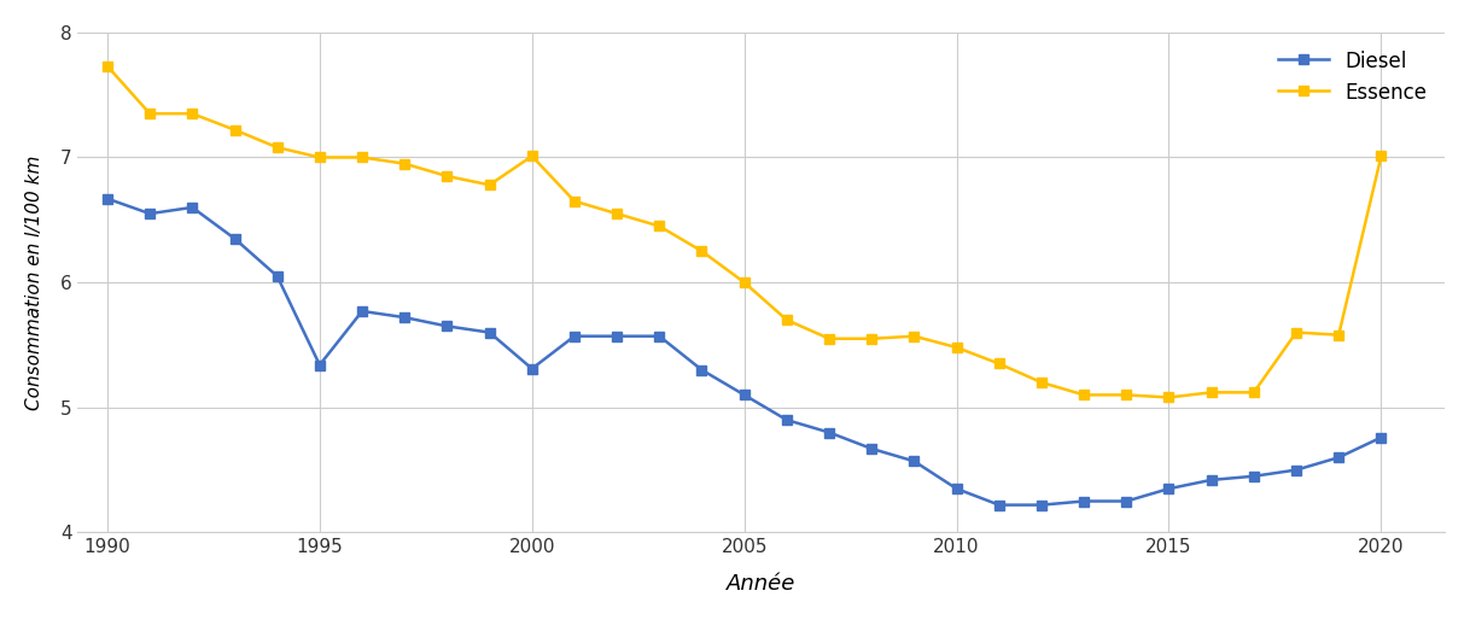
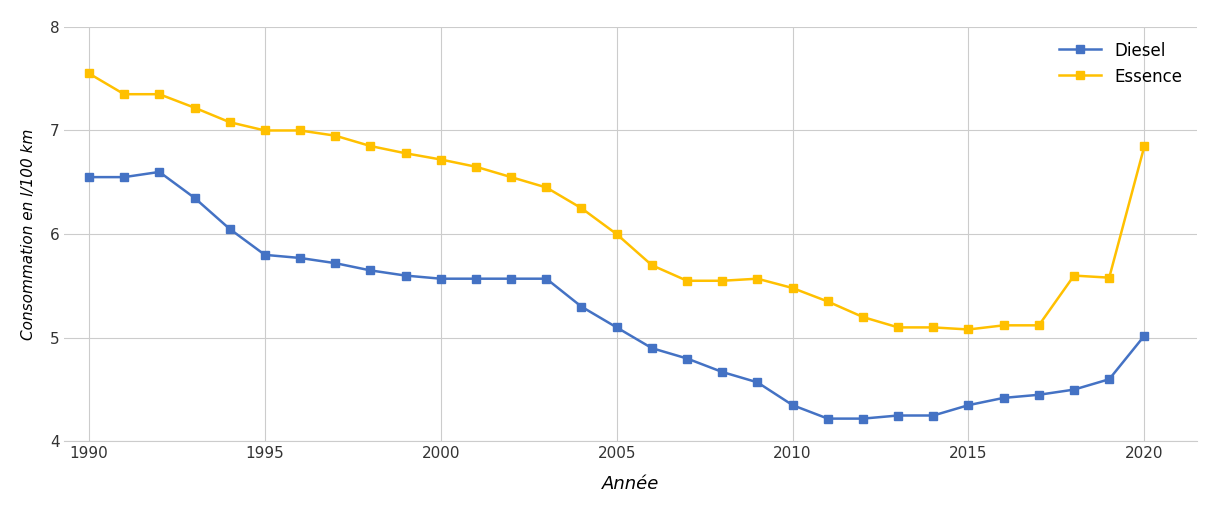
Diesel/1990: 6.67 -> 6.55
Essence/1990: 7.73 -> 7.55
Diesel/1995: 5.34 -> 5.80
Diesel/2000: 5.31 -> 5.57
Essence/2000: 7.01 -> 6.72
Diesel/2020: 4.76 -> 5.02
Essence/2020: 7.01 -> 6.85
